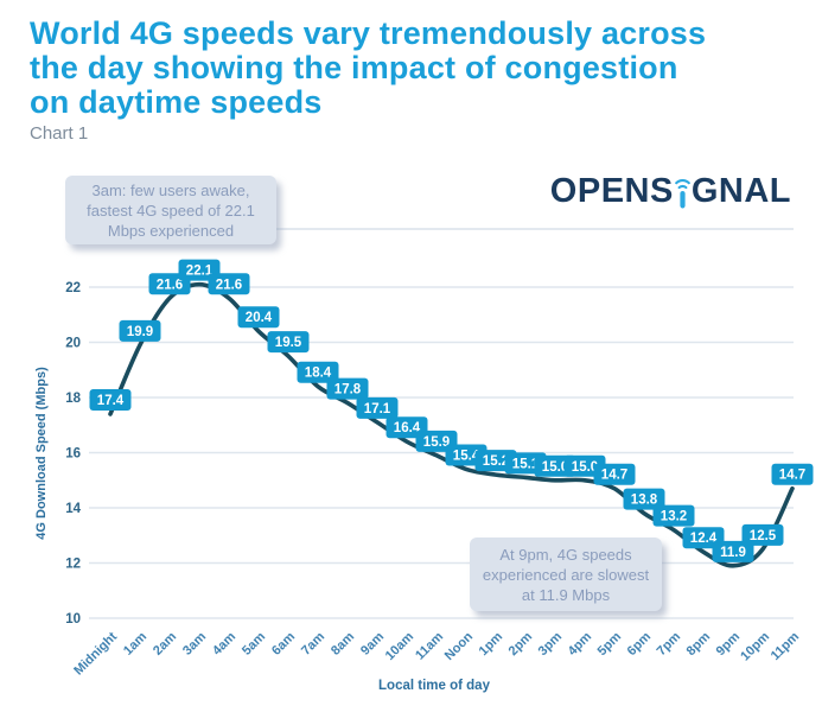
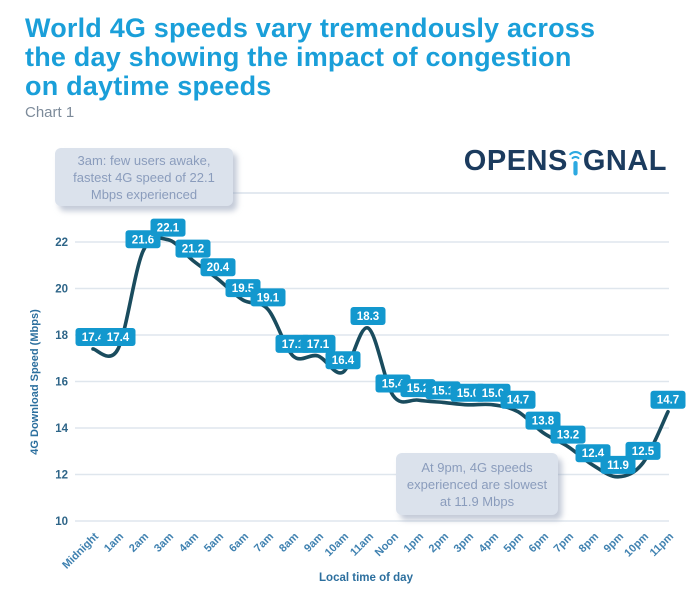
1am: 19.9 -> 17.4
4am: 21.6 -> 21.2
7am: 18.4 -> 19.1
8am: 17.8 -> 17.1
11am: 15.9 -> 18.3
